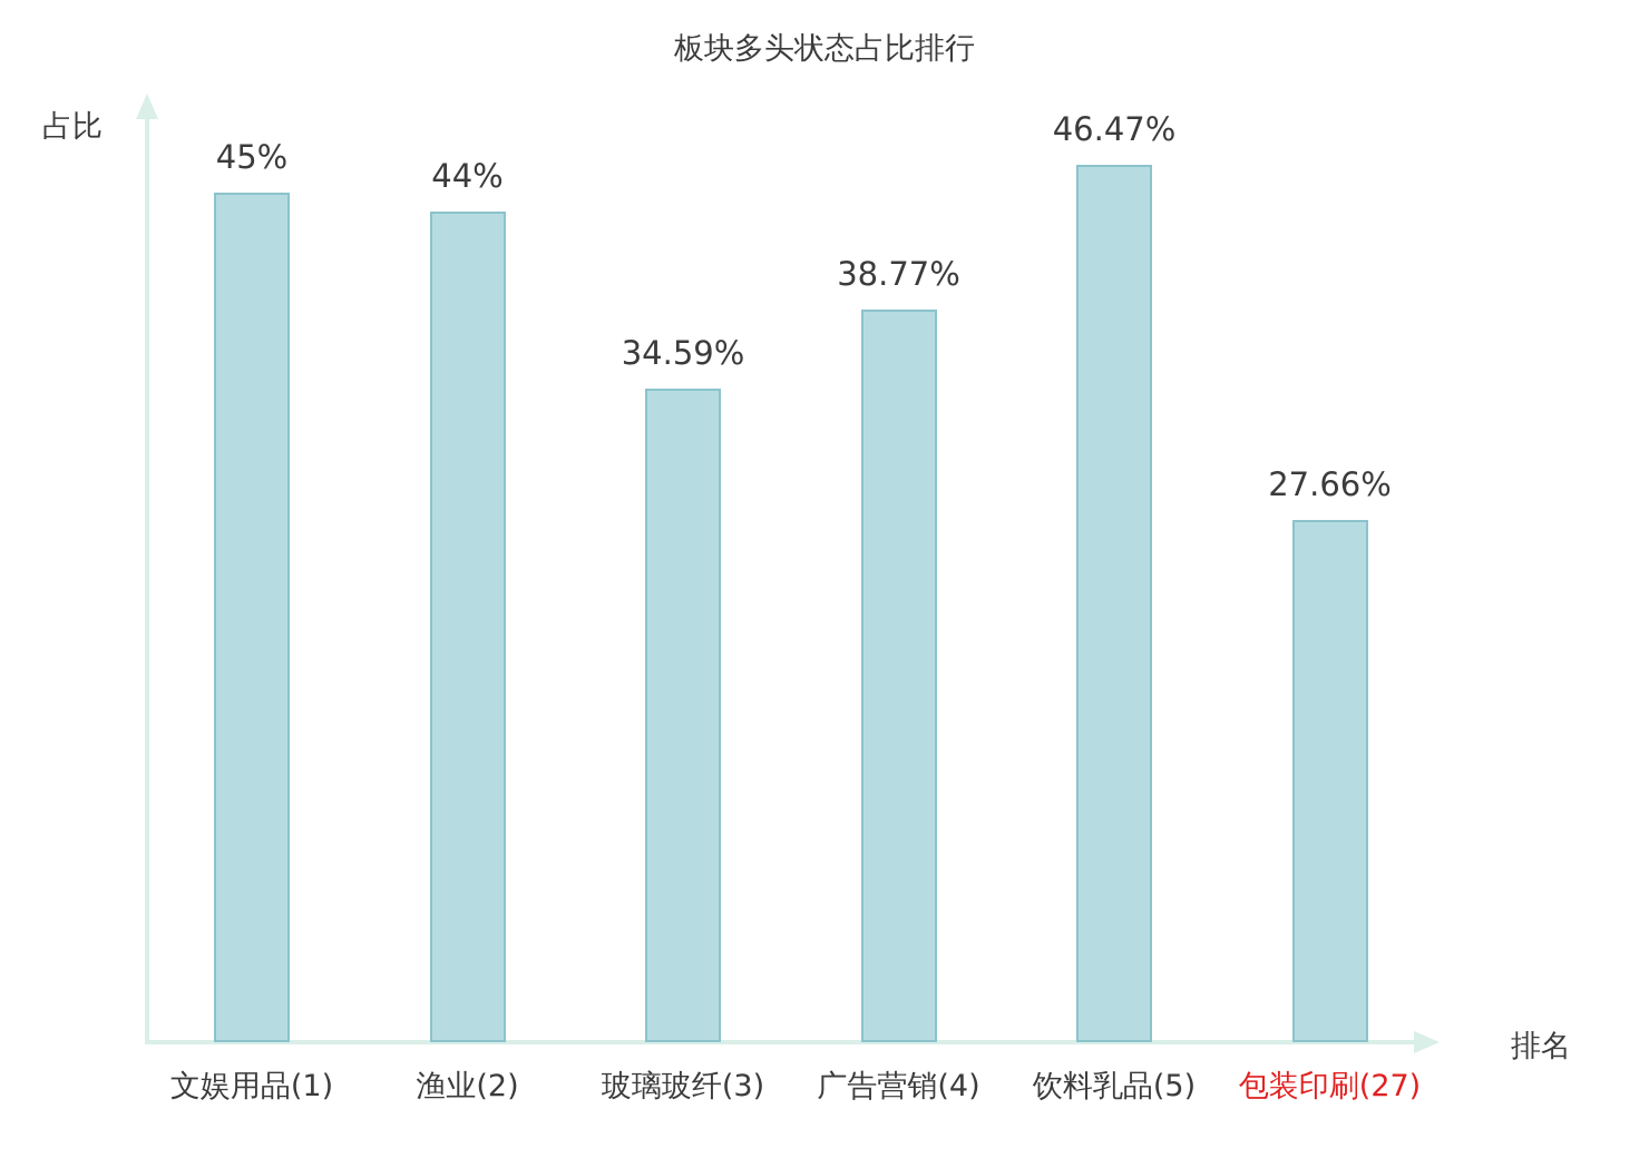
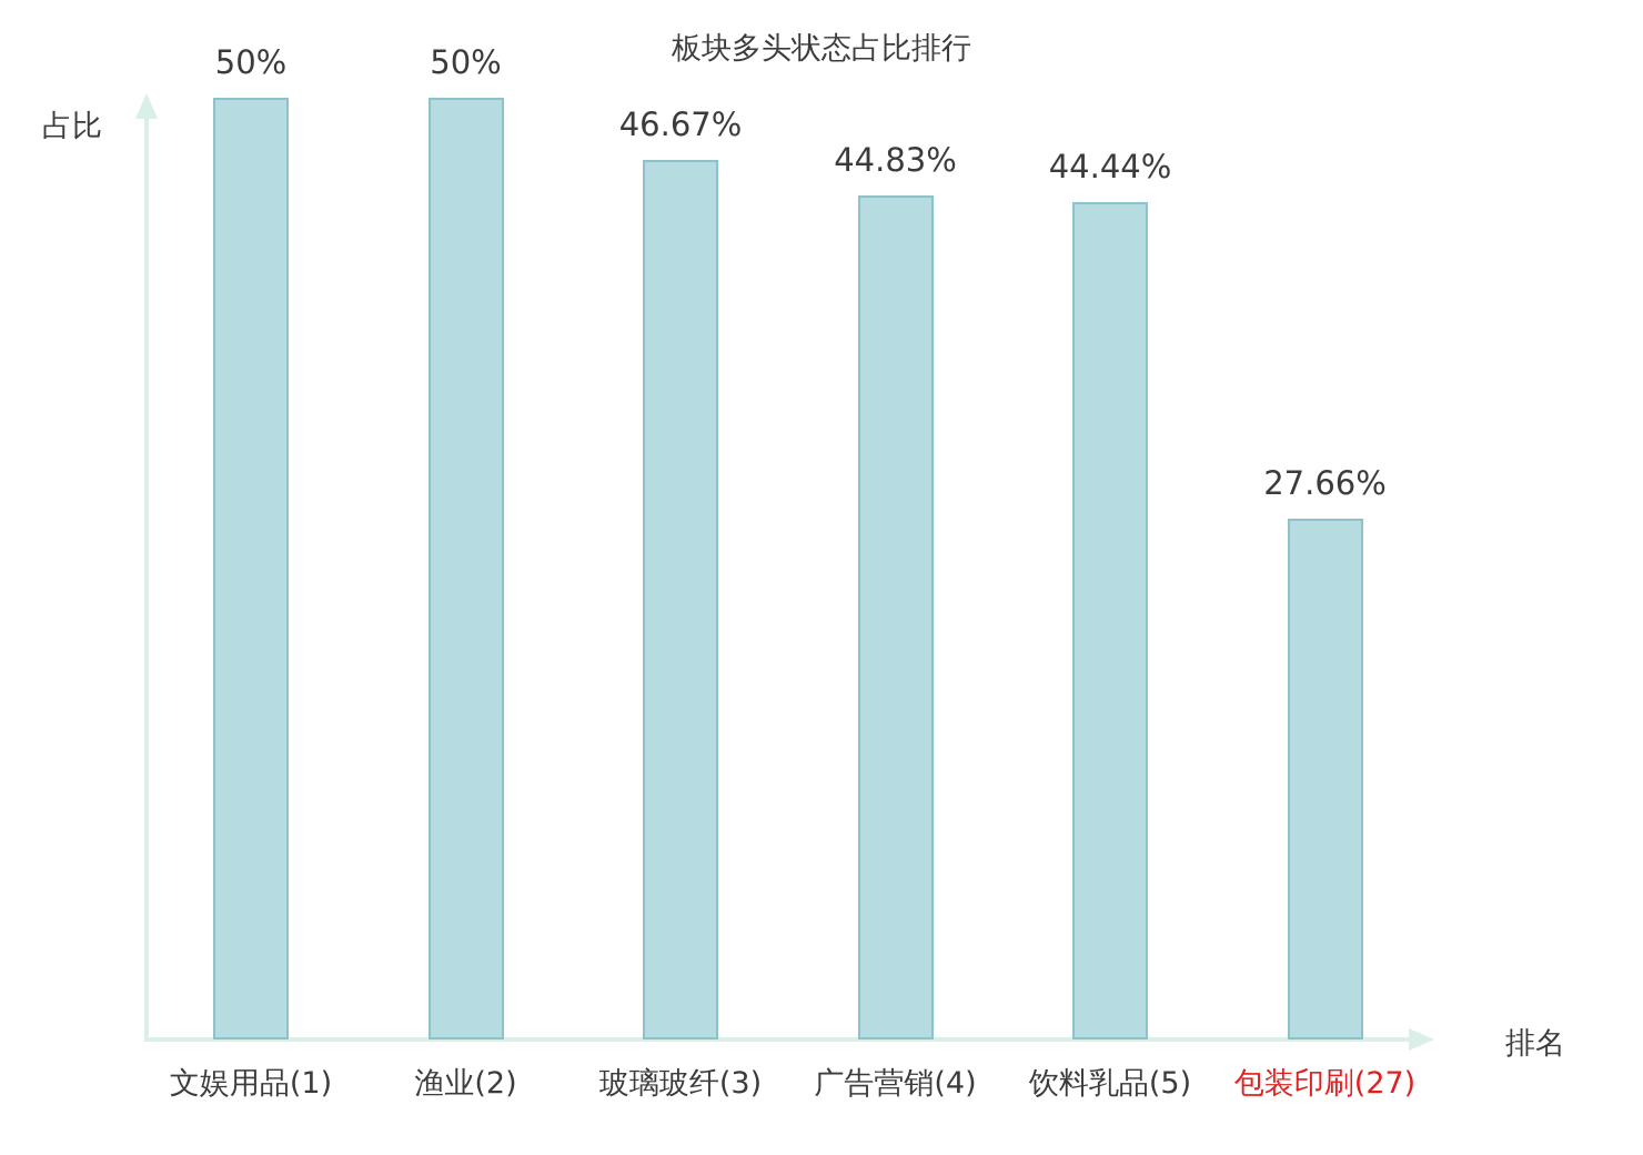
文娱用品(1): 45% -> 50%
渔业(2): 44% -> 50%
玻璃玻纤(3): 34.59% -> 46.67%
广告营销(4): 38.77% -> 44.83%
饮料乳品(5): 46.47% -> 44.44%
